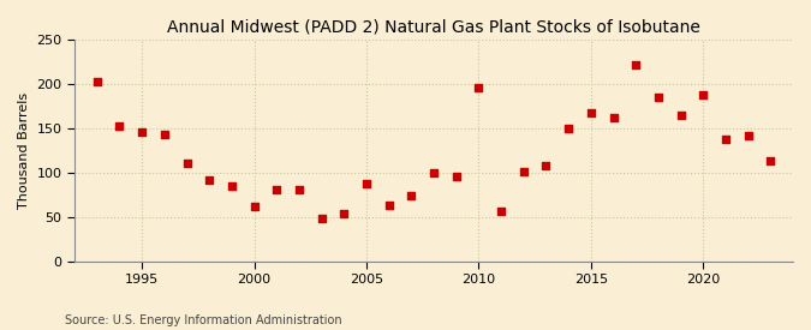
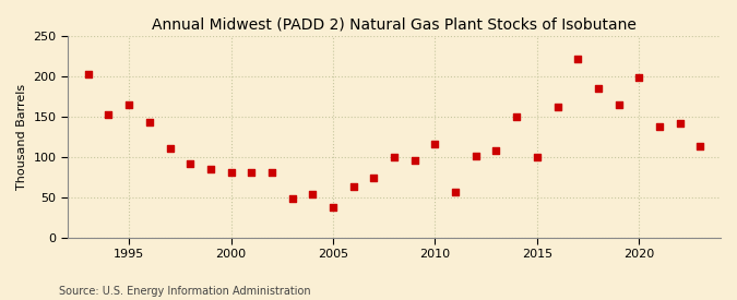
1995: 146 -> 165
2000: 62 -> 80
2005: 88 -> 38
2010: 196 -> 116
2015: 168 -> 99
2020: 188 -> 199
